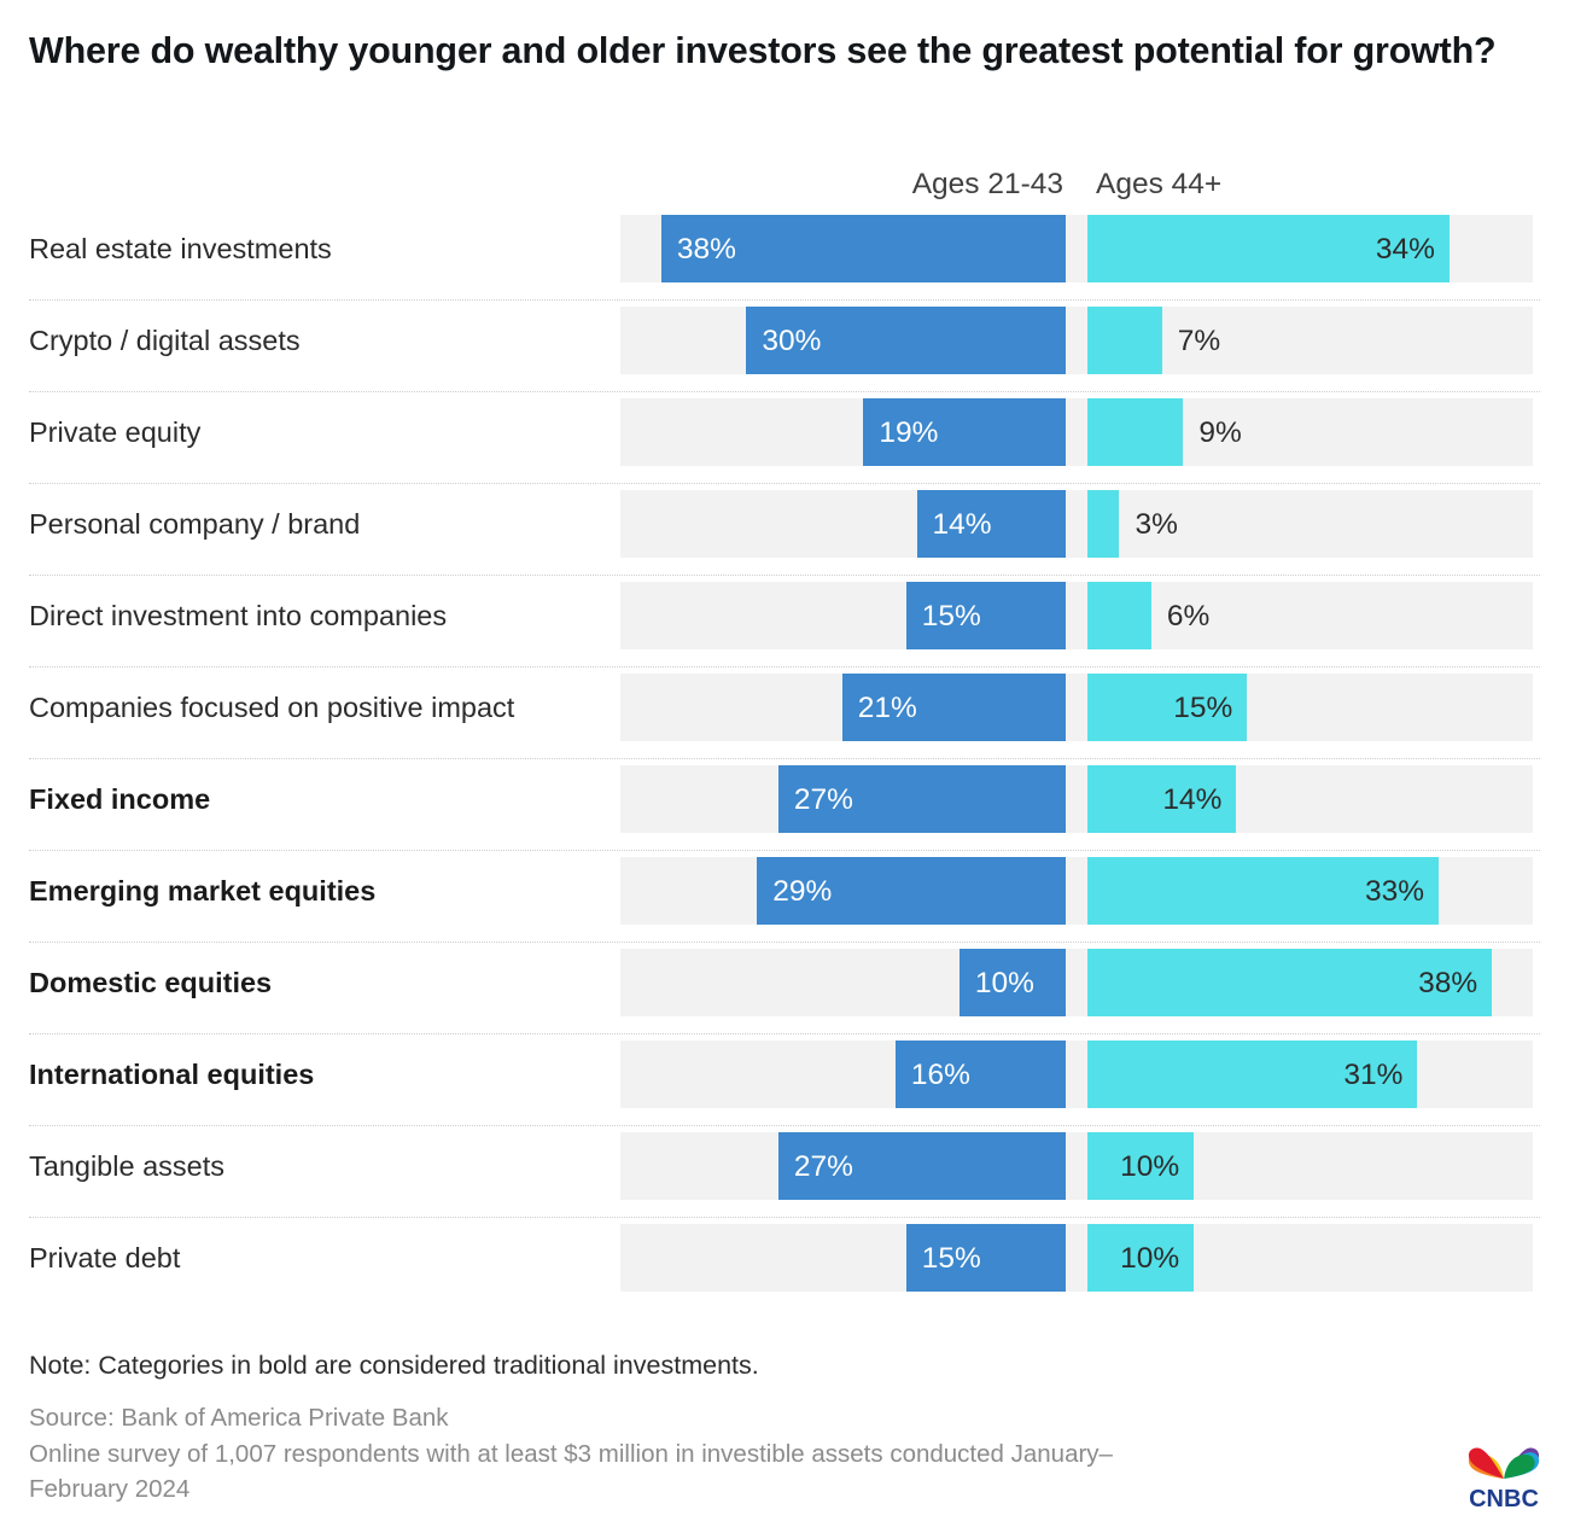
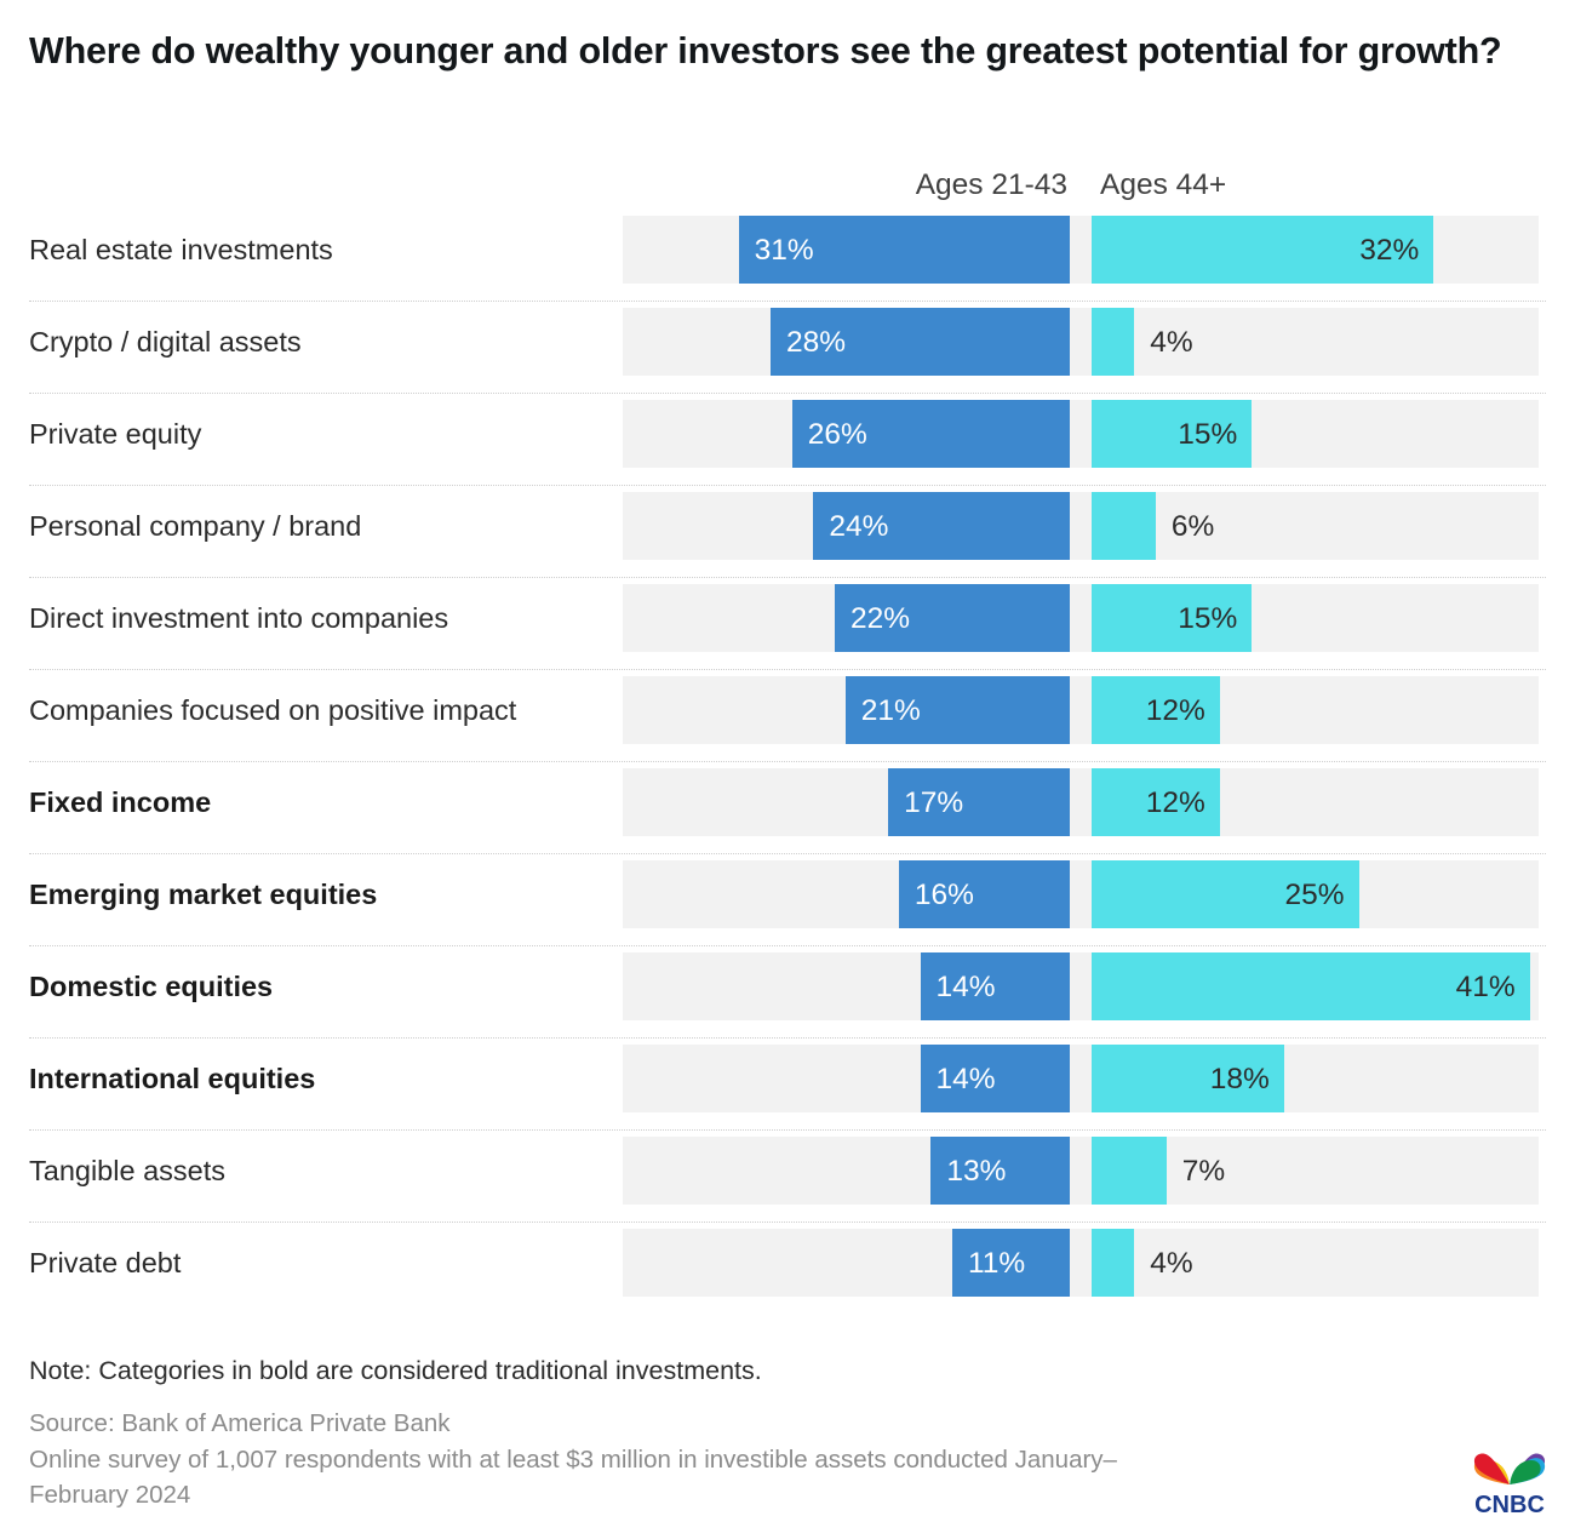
Ages 21-43/Real estate investments: 38% -> 31%
Ages 44+/Real estate investments: 34% -> 32%
Ages 21-43/Crypto / digital assets: 30% -> 28%
Ages 44+/Crypto / digital assets: 7% -> 4%
Ages 21-43/Private equity: 19% -> 26%
Ages 44+/Private equity: 9% -> 15%
Ages 21-43/Personal company / brand: 14% -> 24%
Ages 44+/Personal company / brand: 3% -> 6%
Ages 21-43/Direct investment into companies: 15% -> 22%
Ages 44+/Direct investment into companies: 6% -> 15%
Ages 44+/Companies focused on positive impact: 15% -> 12%
Ages 21-43/Fixed income: 27% -> 17%
Ages 44+/Fixed income: 14% -> 12%
Ages 21-43/Emerging market equities: 29% -> 16%
Ages 44+/Emerging market equities: 33% -> 25%
Ages 21-43/Domestic equities: 10% -> 14%
Ages 44+/Domestic equities: 38% -> 41%
Ages 21-43/International equities: 16% -> 14%
Ages 44+/International equities: 31% -> 18%
Ages 21-43/Tangible assets: 27% -> 13%
Ages 44+/Tangible assets: 10% -> 7%
Ages 21-43/Private debt: 15% -> 11%
Ages 44+/Private debt: 10% -> 4%
